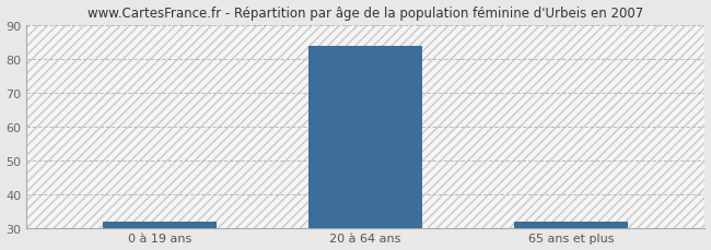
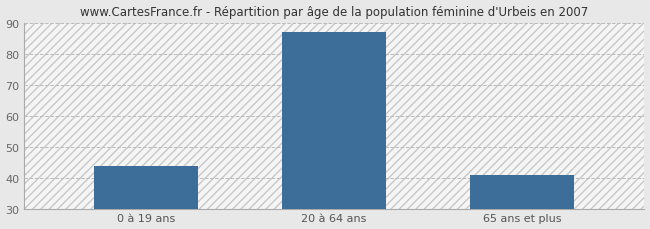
0 à 19 ans: 32 -> 44
20 à 64 ans: 84 -> 87
65 ans et plus: 32 -> 41
